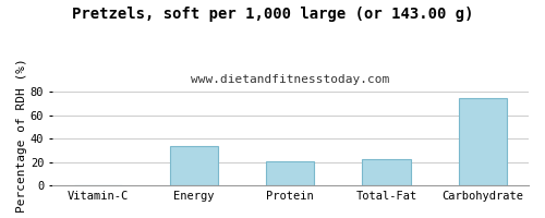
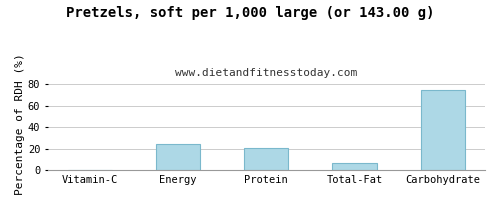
Energy: 34 -> 24
Total-Fat: 22 -> 7
